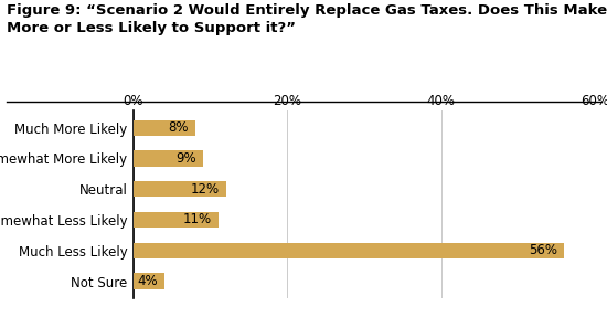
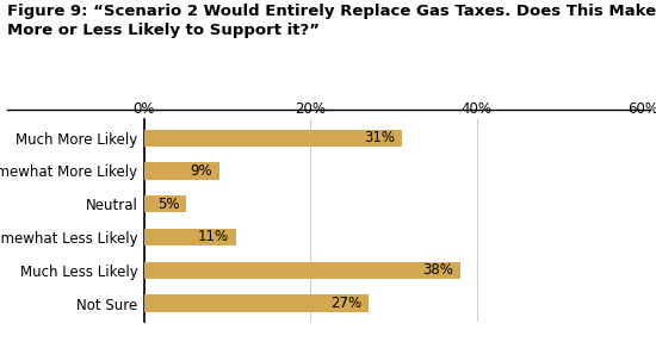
Much More Likely: 8% -> 31%
Neutral: 12% -> 5%
Much Less Likely: 56% -> 38%
Not Sure: 4% -> 27%
